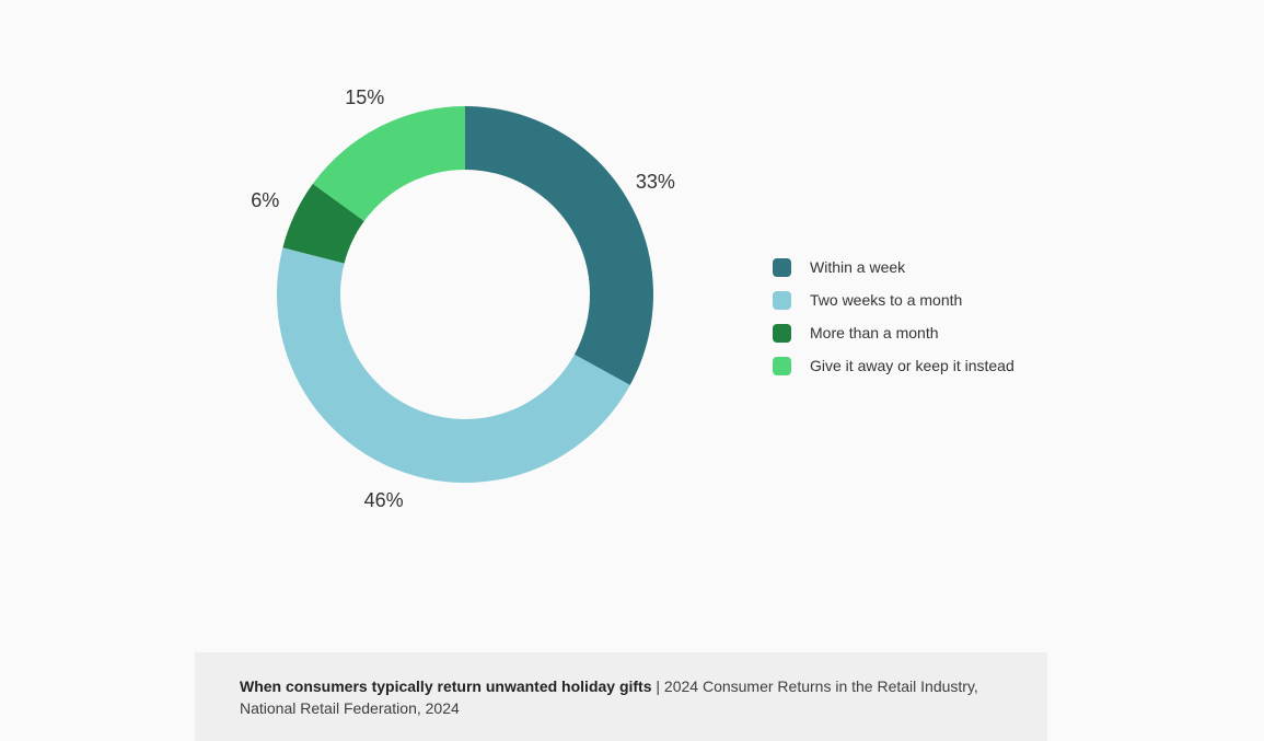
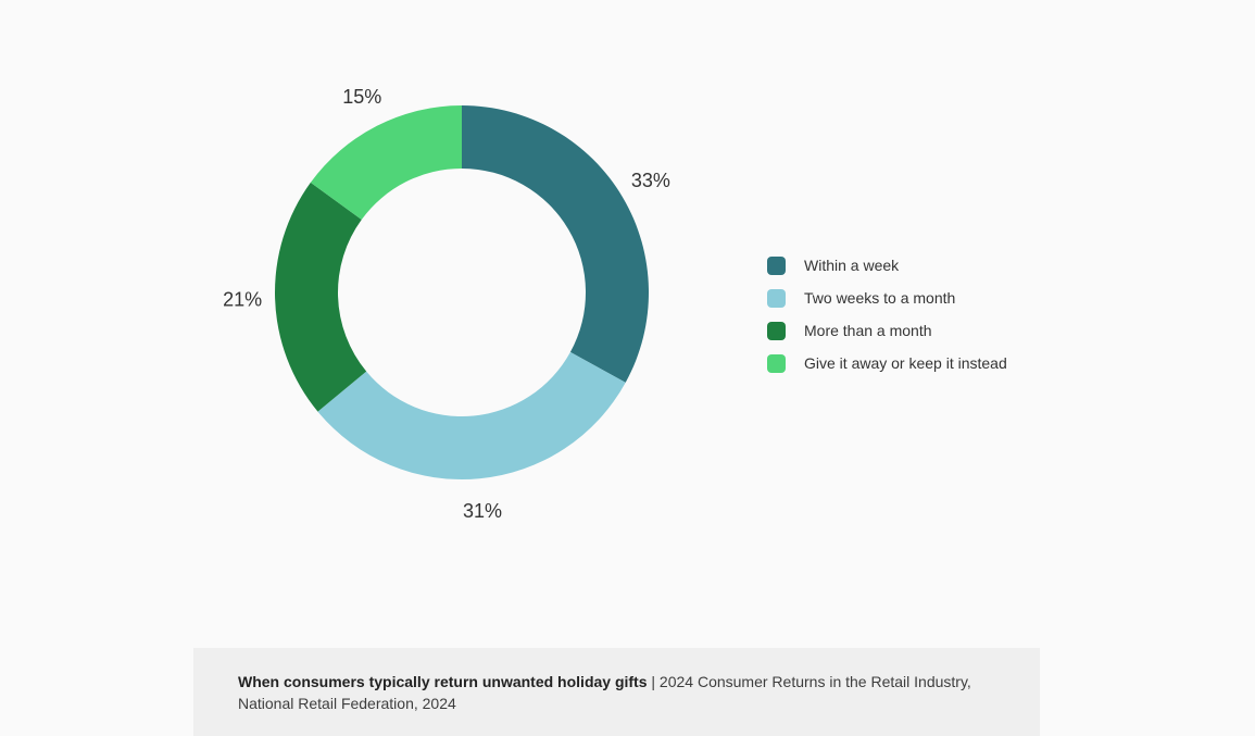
Two weeks to a month: 46% -> 31%
More than a month: 6% -> 21%
